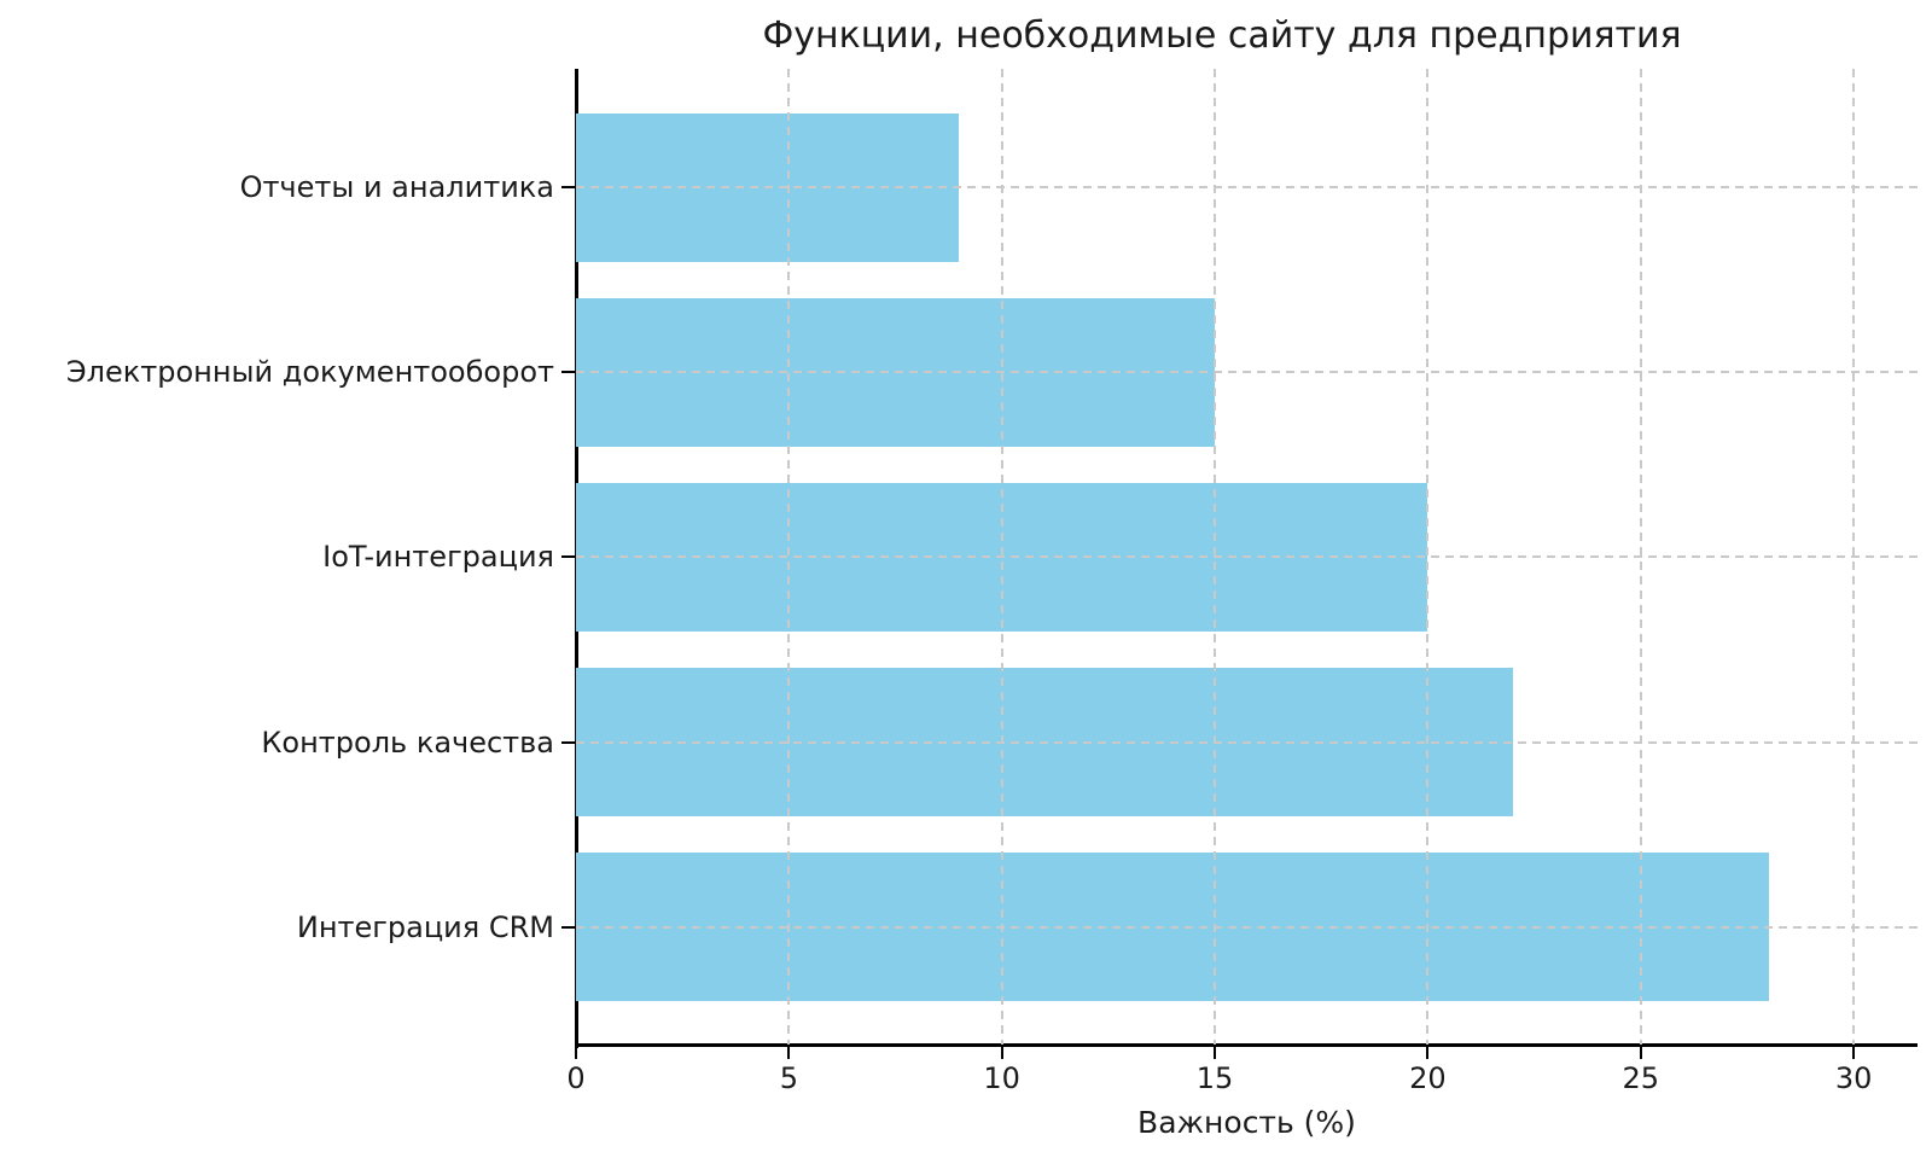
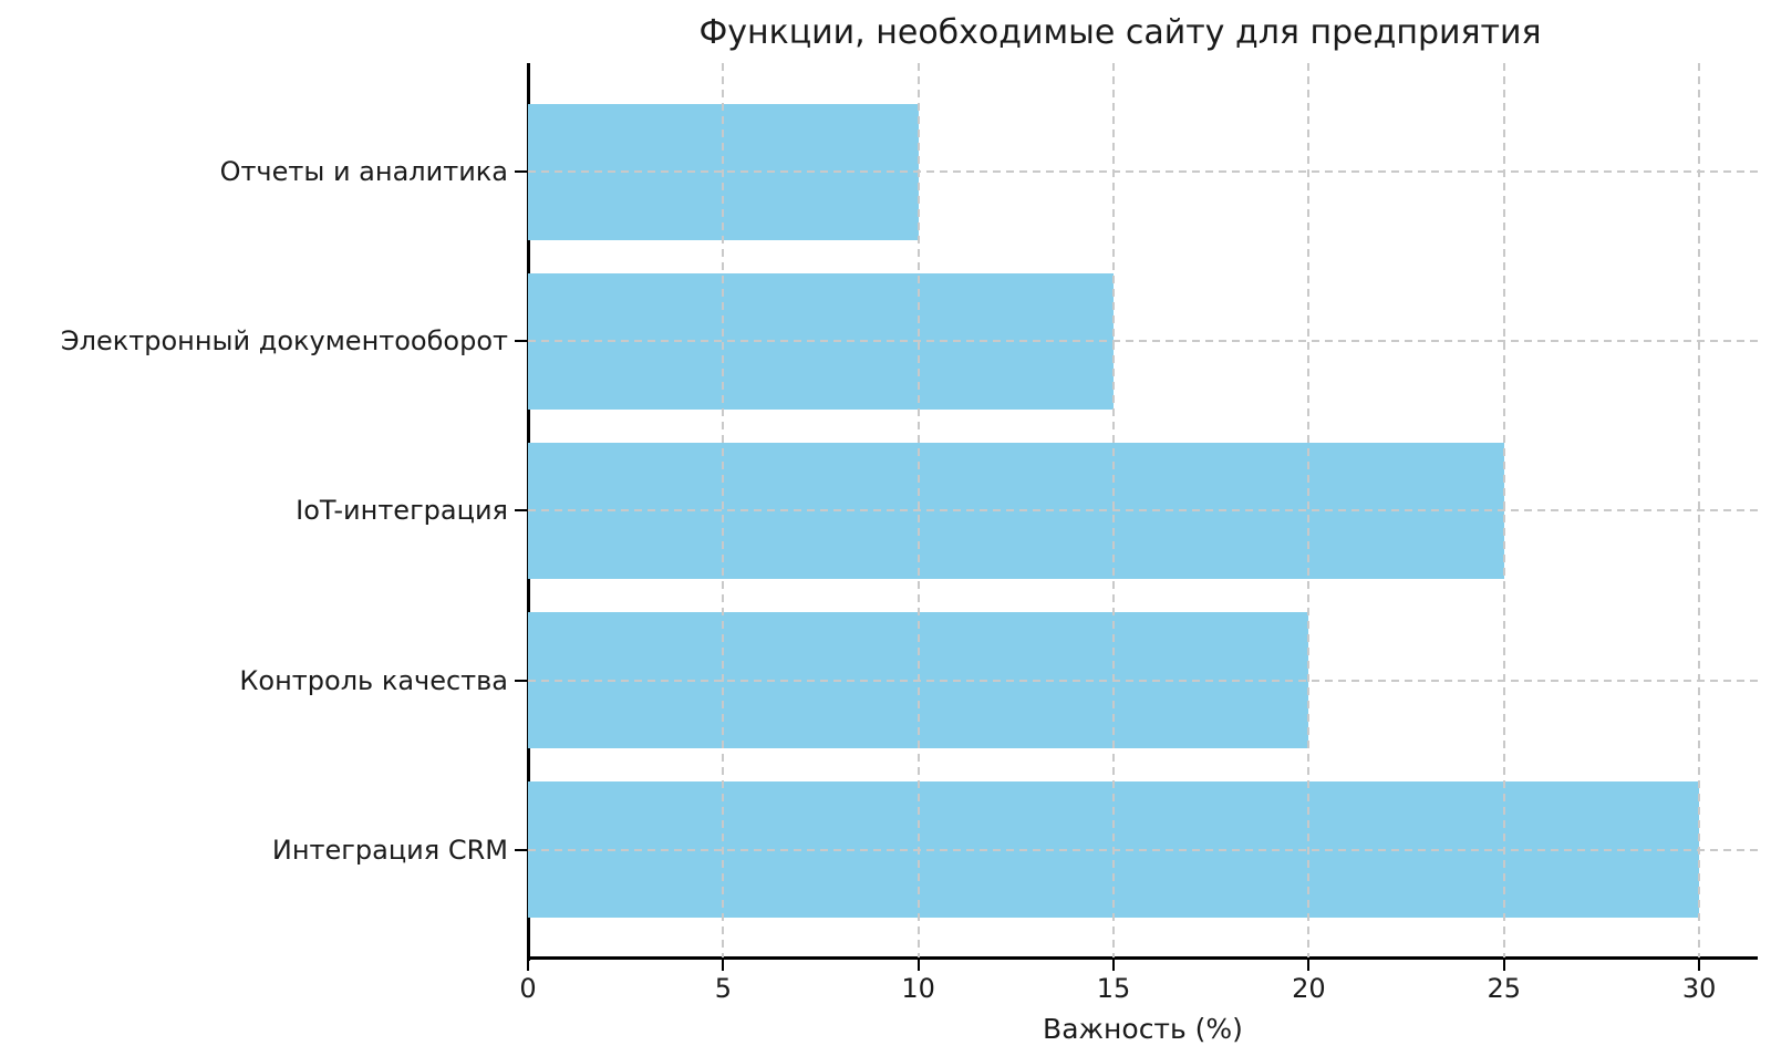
Отчеты и аналитика: 9 -> 10
IoT-интеграция: 20 -> 25
Контроль качества: 22 -> 20
Интеграция CRM: 28 -> 30
